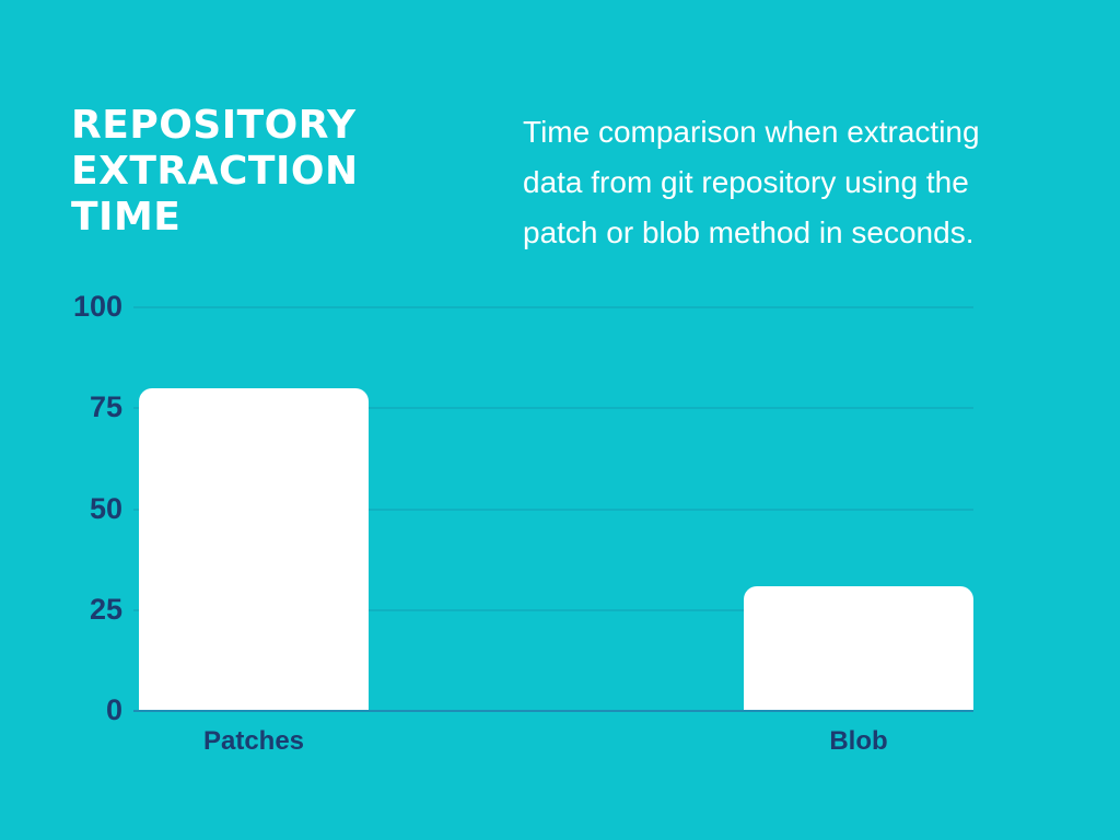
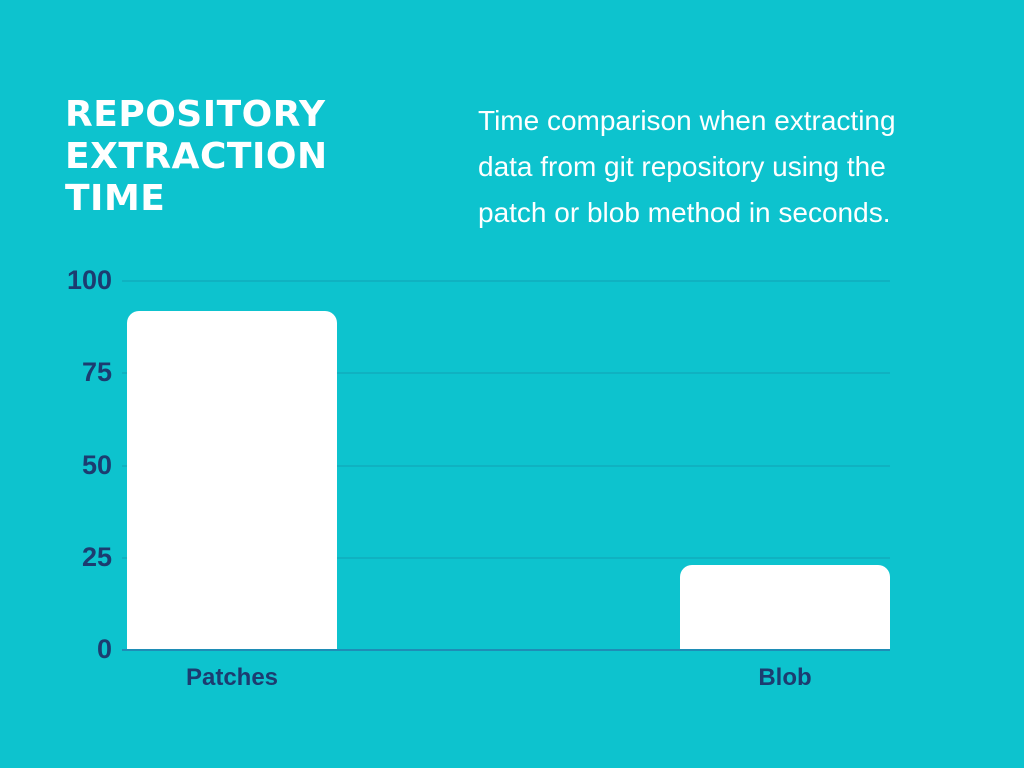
Patches: 80 -> 92
Blob: 31 -> 23
